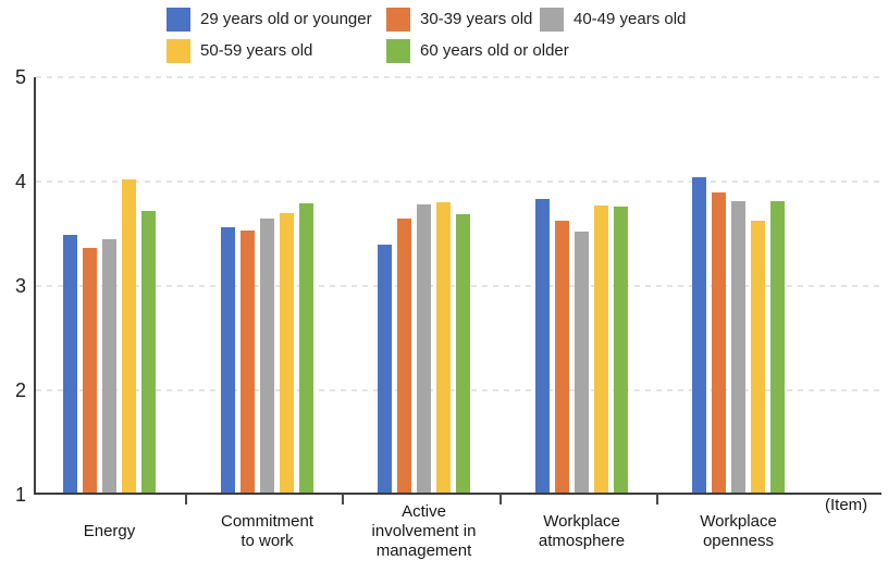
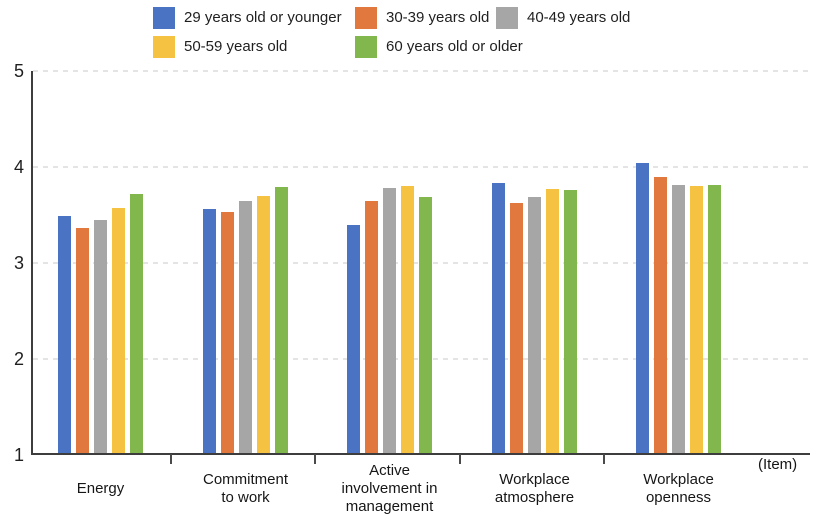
50-59 years old/Energy: 4.0 -> 3.5
40-49 years old/Workplace atmosphere: 3.5 -> 3.7
50-59 years old/Workplace openness: 3.6 -> 3.8
